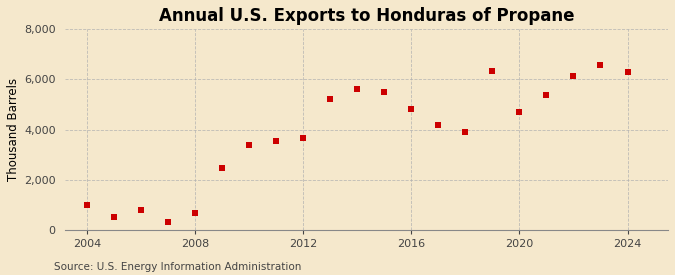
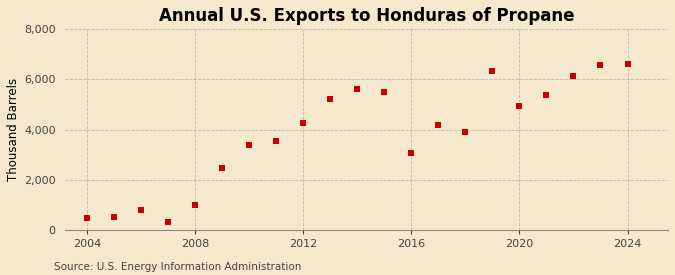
2004: 1,000 -> 450
2008: 650 -> 1,000
2012: 3,650 -> 4,280
2016: 4,800 -> 3,080
2020: 4,700 -> 4,950
2024: 6,300 -> 6,620
